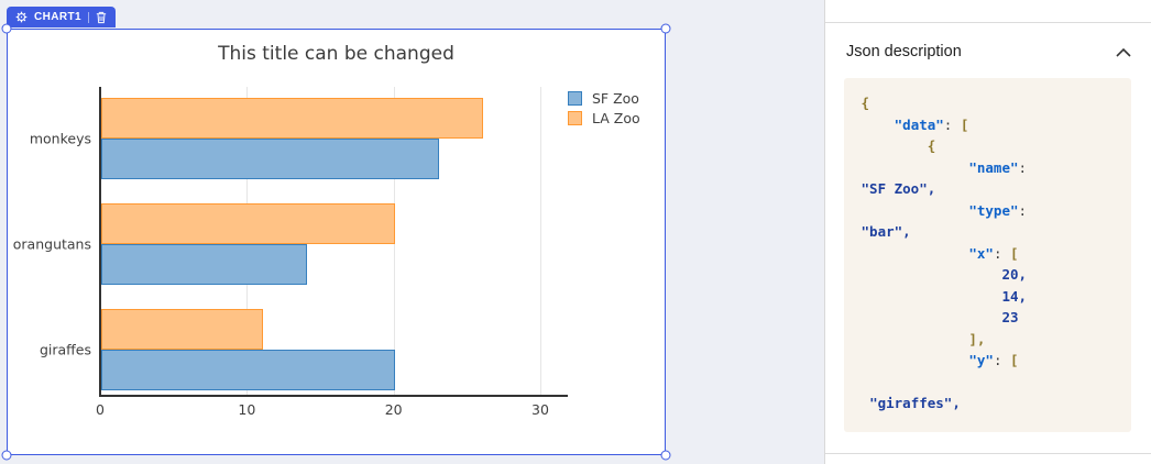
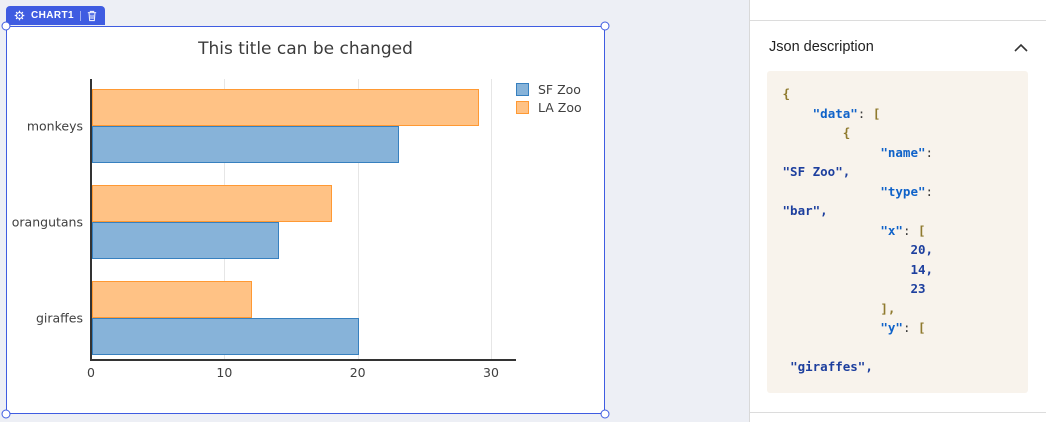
LA Zoo/giraffes: 11 -> 12
LA Zoo/orangutans: 20 -> 18
LA Zoo/monkeys: 26 -> 29
